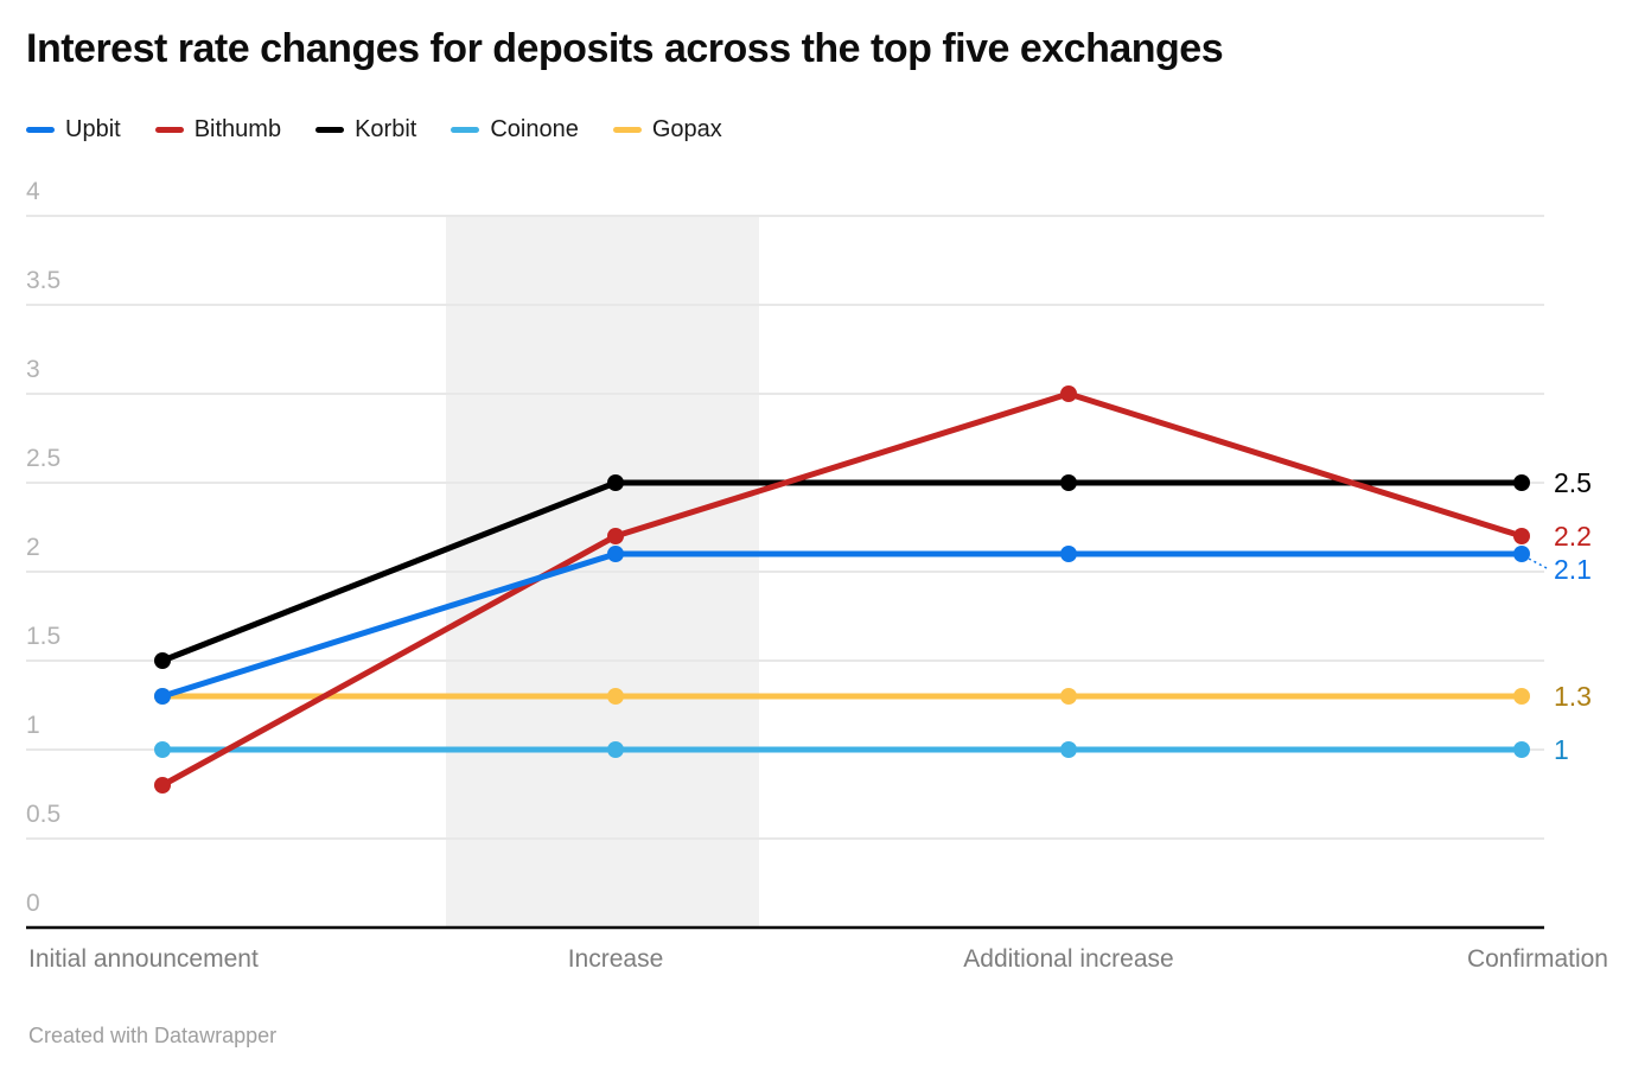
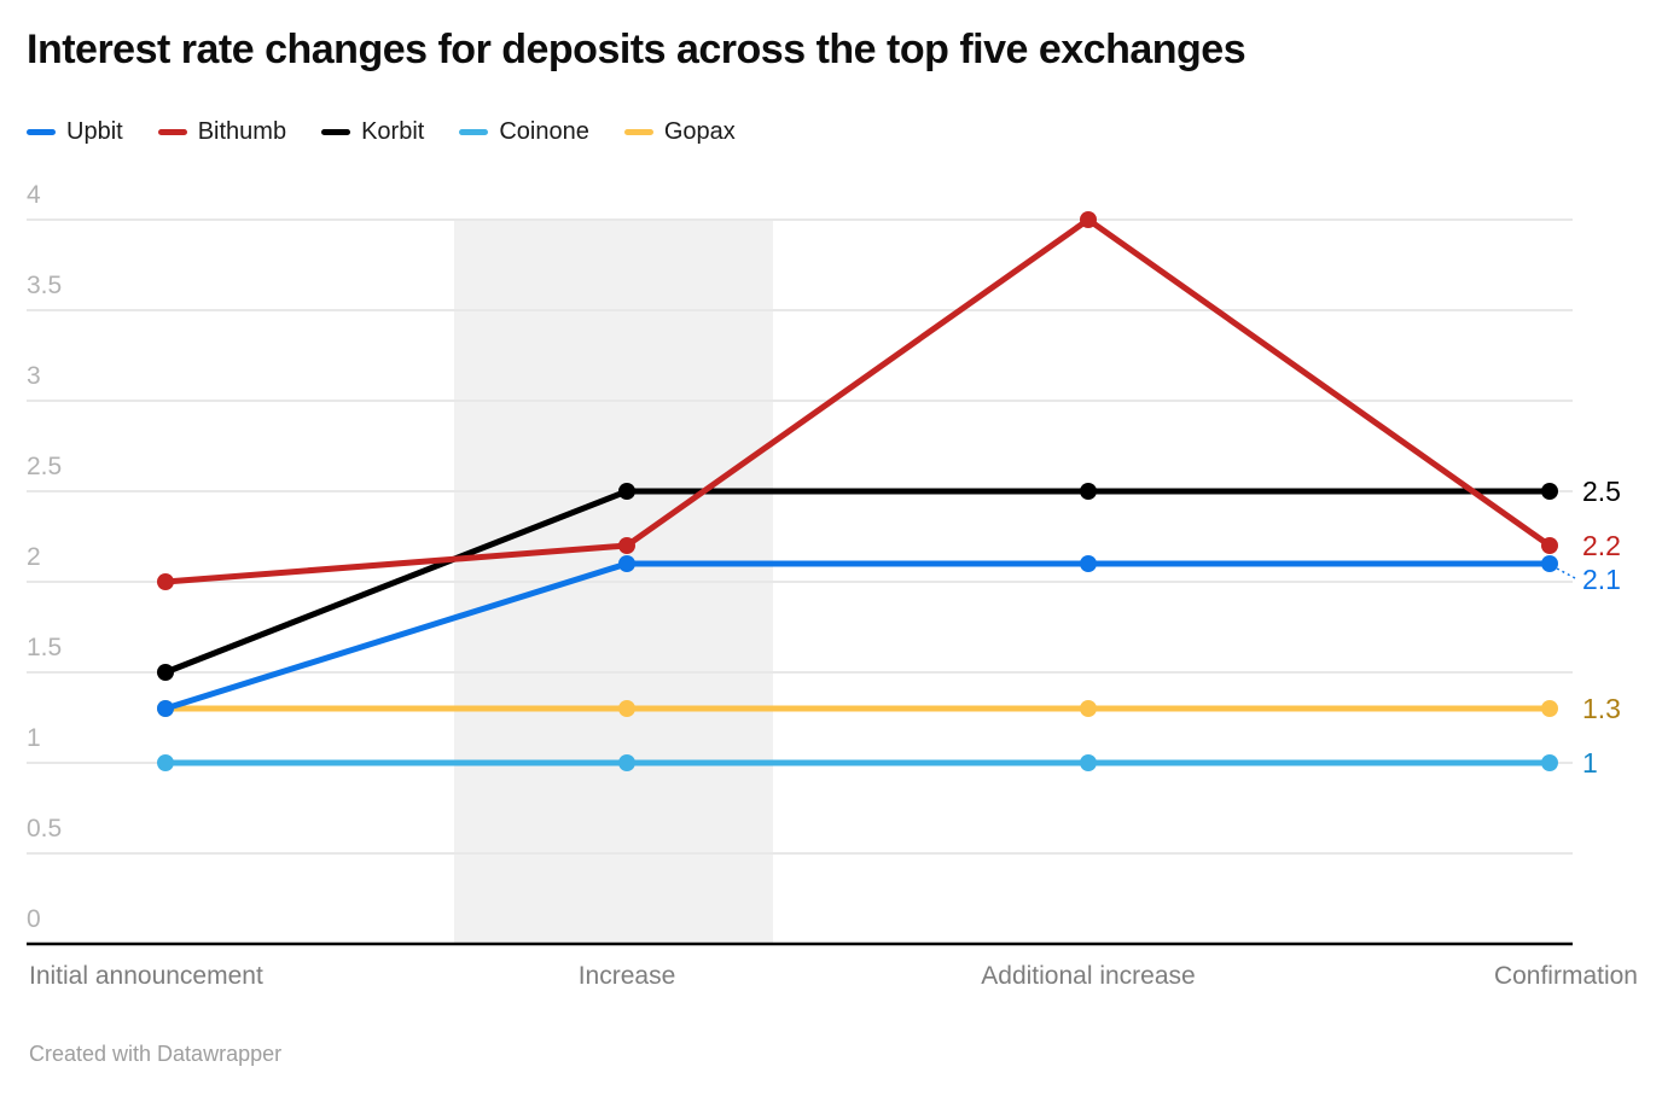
Bithumb/Initial announcement: 0.8 -> 2.0
Bithumb/Additional increase: 3.0 -> 4.0
